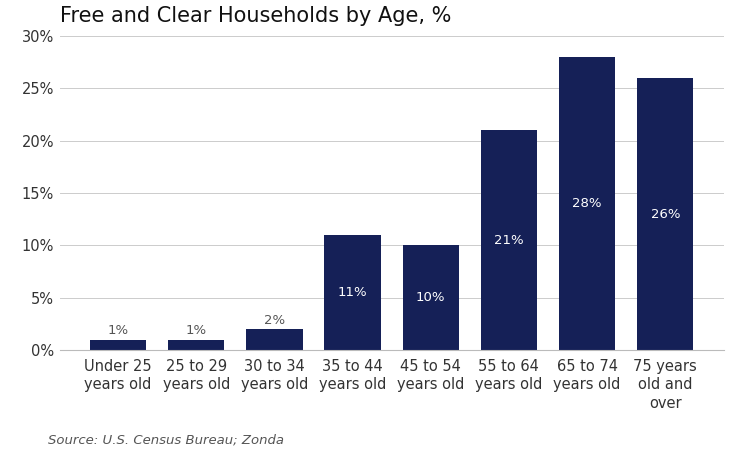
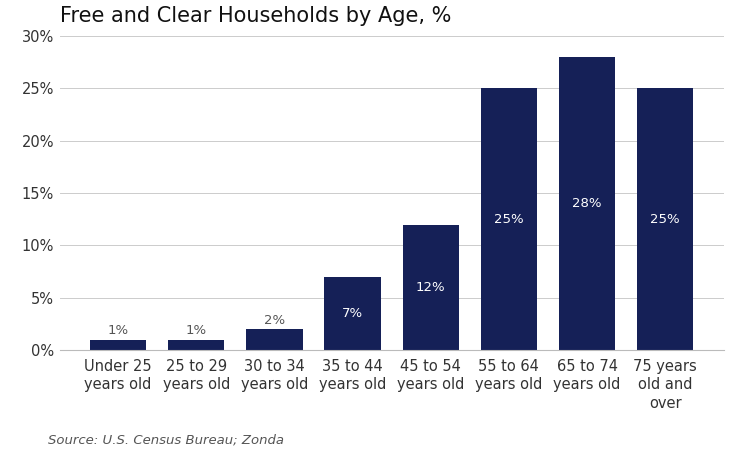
35 to 44 years old: 11% -> 7%
45 to 54 years old: 10% -> 12%
55 to 64 years old: 21% -> 25%
75 years old and over: 26% -> 25%
